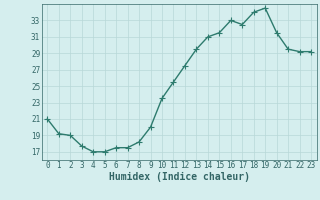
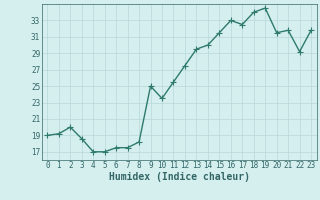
0: 21.0 -> 19.0
2: 19.0 -> 20.0
3: 17.7 -> 18.6
9: 20.0 -> 25.0
14: 31.0 -> 30.0
21: 29.5 -> 31.8
23: 29.2 -> 31.8
